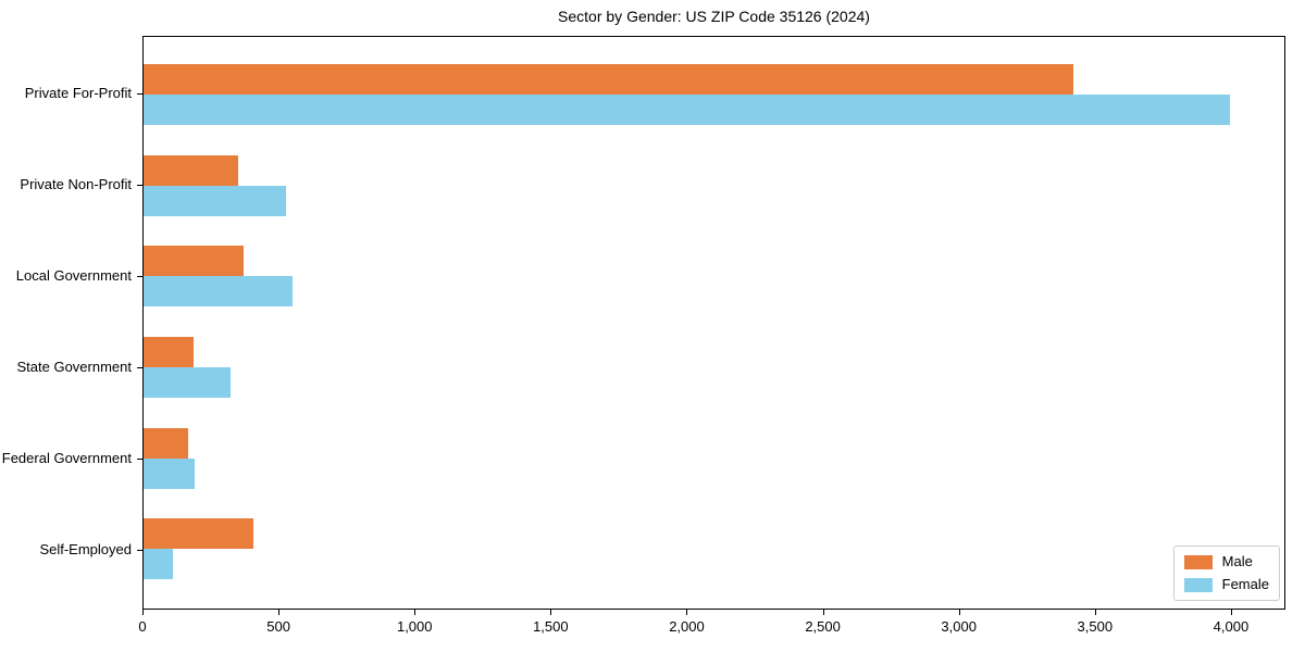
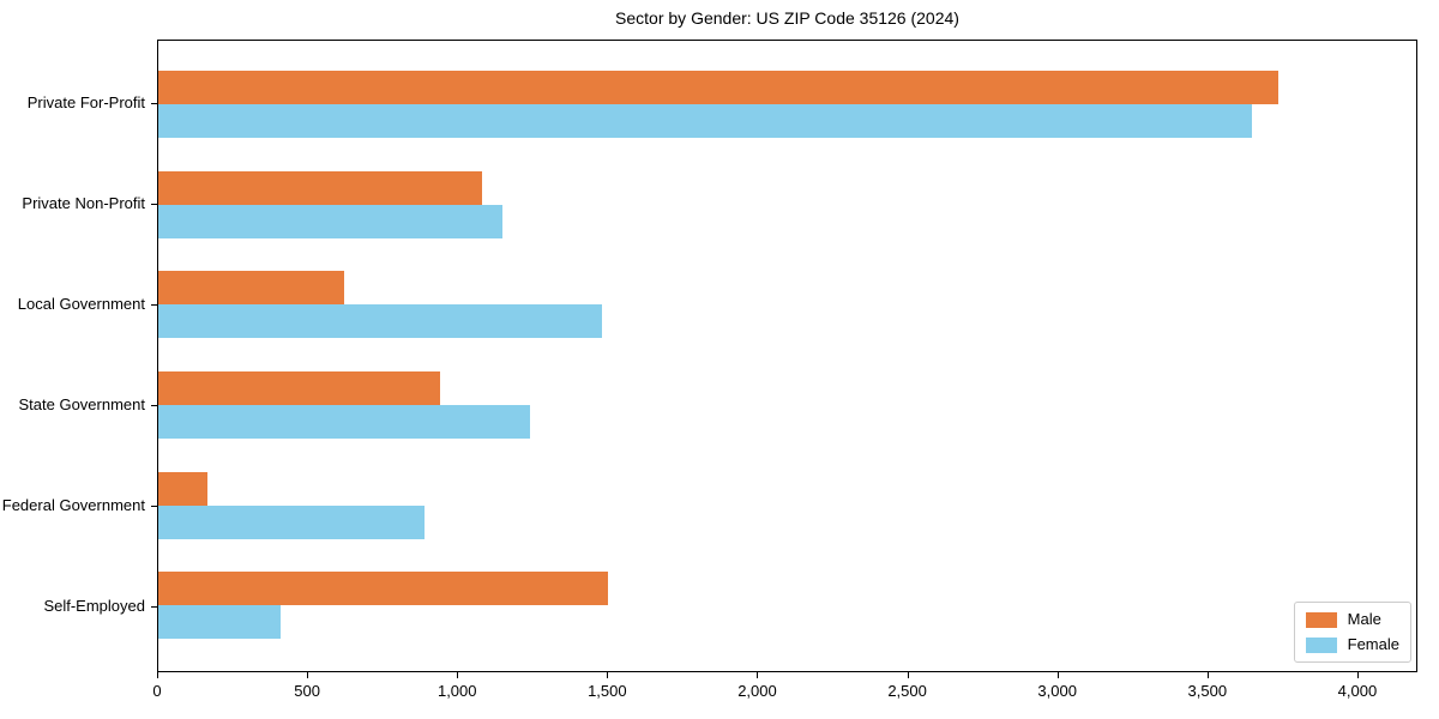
Male/Private For-Profit: 3420 -> 3740
Female/Private For-Profit: 4000 -> 3650
Male/Private Non-Profit: 350 -> 1080
Female/Private Non-Profit: 520 -> 1150
Male/Local Government: 370 -> 620
Female/Local Government: 550 -> 1480
Male/State Government: 180 -> 940
Female/State Government: 320 -> 1240
Female/Federal Government: 190 -> 890
Male/Self-Employed: 400 -> 1500
Female/Self-Employed: 110 -> 410
